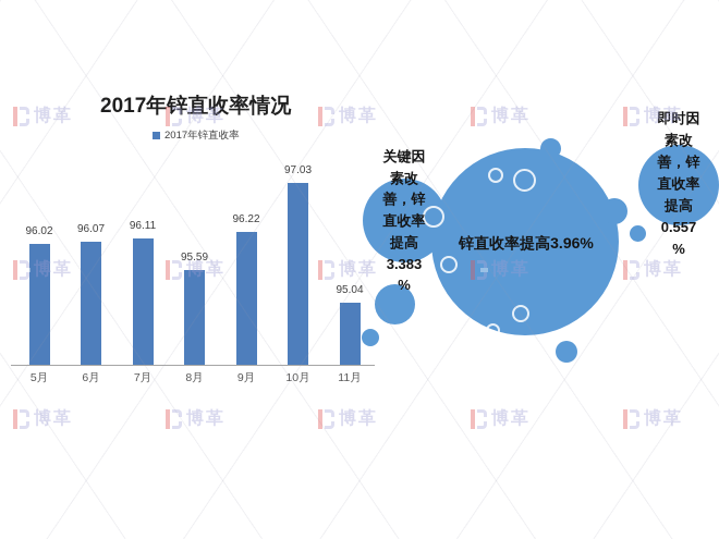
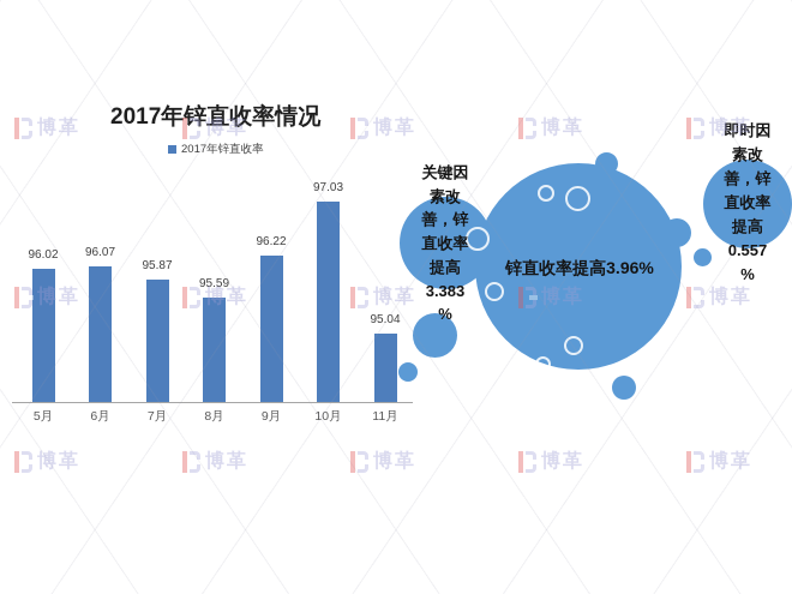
7月: 96.11 -> 95.87
